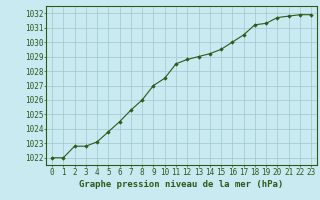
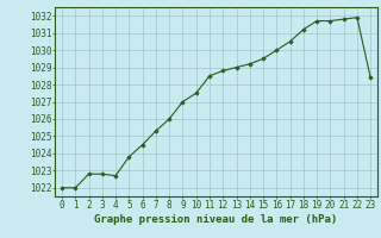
4: 1023.1 -> 1022.7
19: 1031.3 -> 1031.7
23: 1031.9 -> 1028.4
